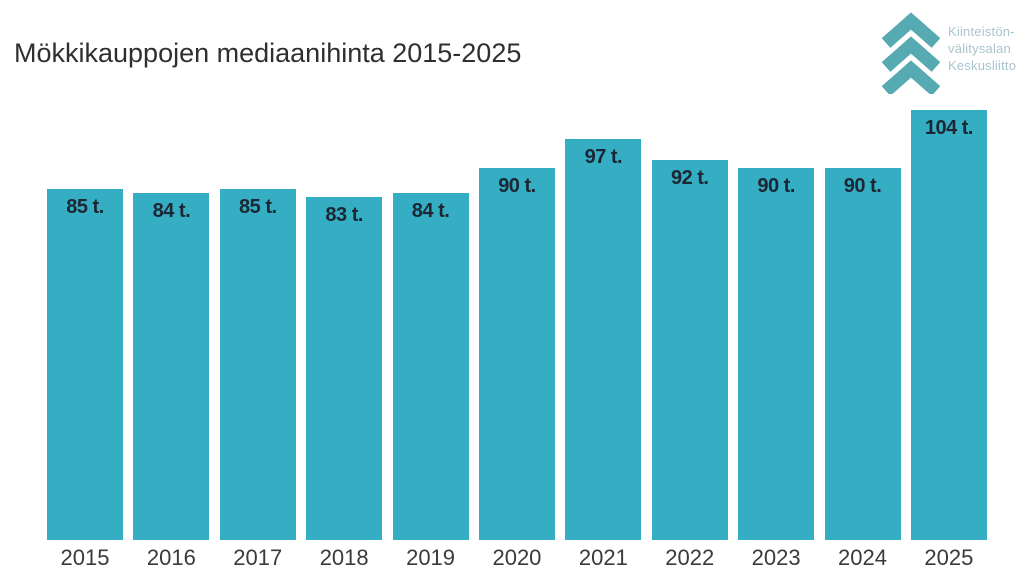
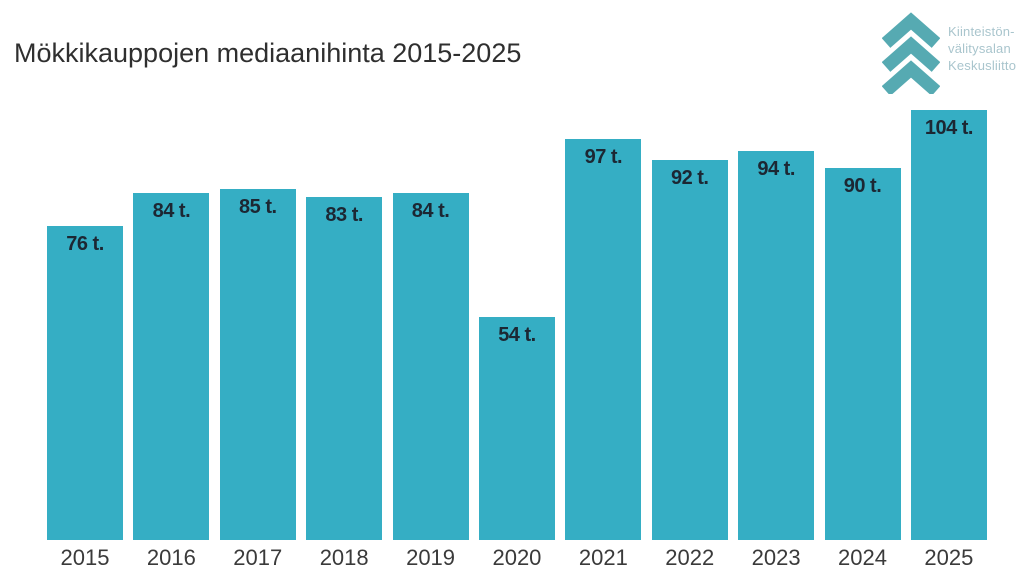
2015: 85 -> 76
2020: 90 -> 54
2023: 90 -> 94
